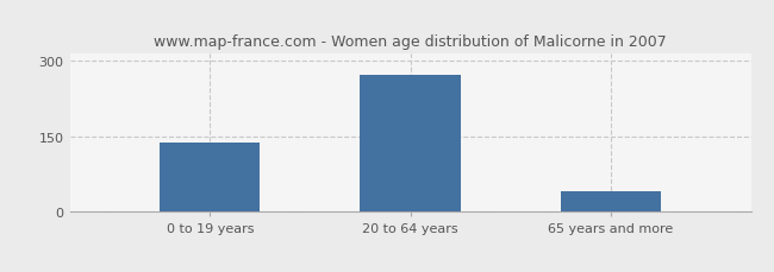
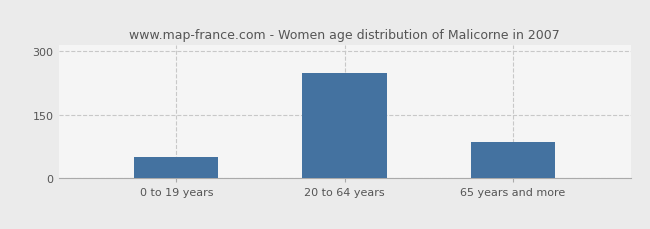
0 to 19 years: 138 -> 50
20 to 64 years: 272 -> 250
65 years and more: 42 -> 85
